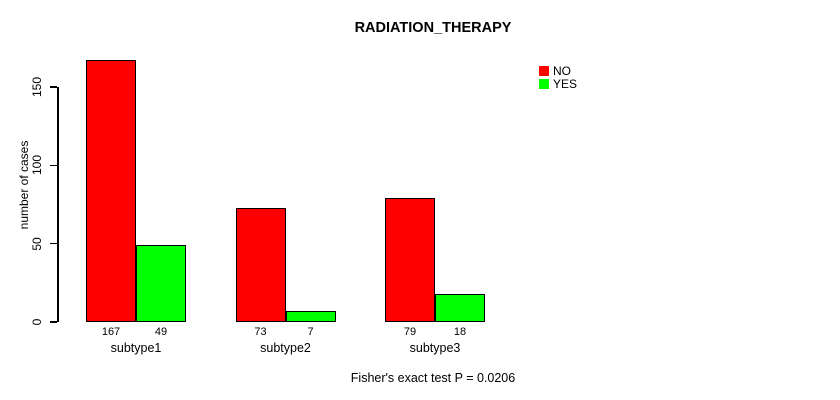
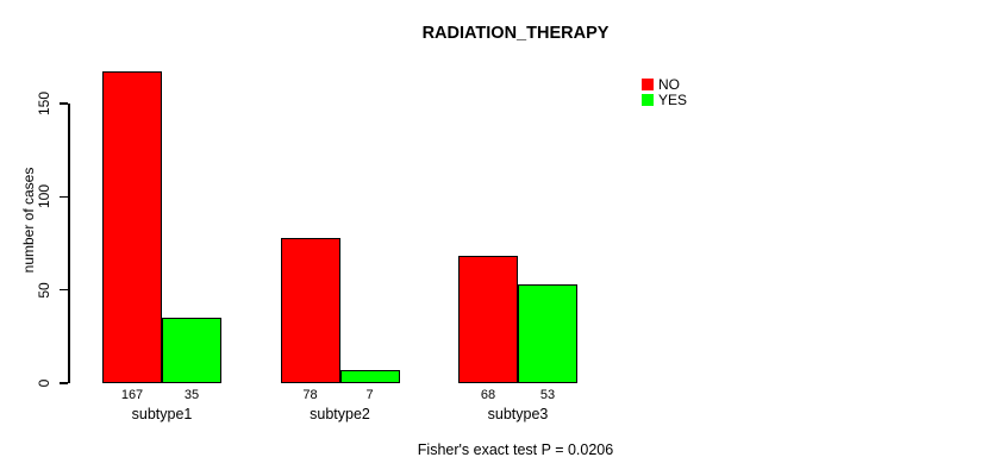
YES/subtype1: 49 -> 35
NO/subtype2: 73 -> 78
NO/subtype3: 79 -> 68
YES/subtype3: 18 -> 53
